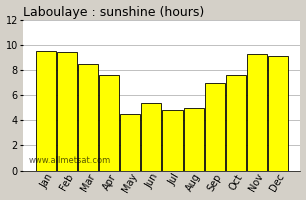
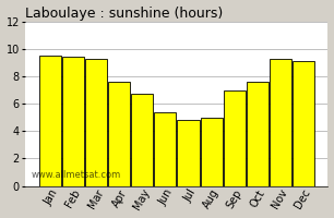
Mar: 8.5 -> 9.3
May: 4.5 -> 6.7
